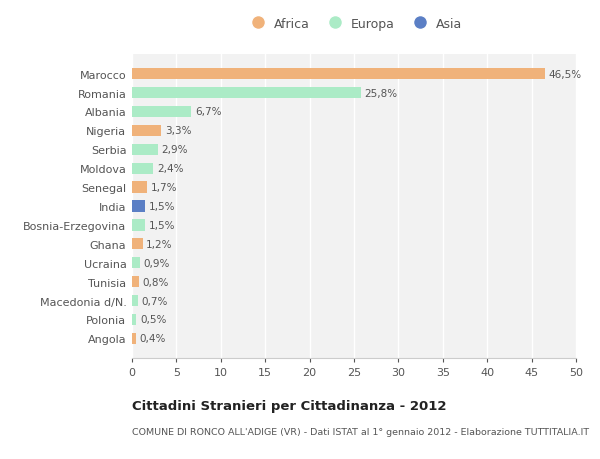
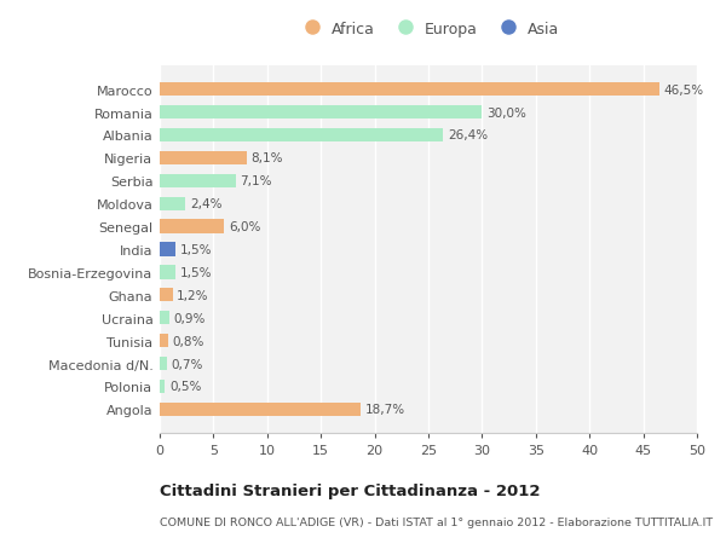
Romania: 25,8% -> 30,0%
Albania: 6,7% -> 26,4%
Nigeria: 3,3% -> 8,1%
Serbia: 2,9% -> 7,1%
Senegal: 1,7% -> 6,0%
Angola: 0,4% -> 18,7%
